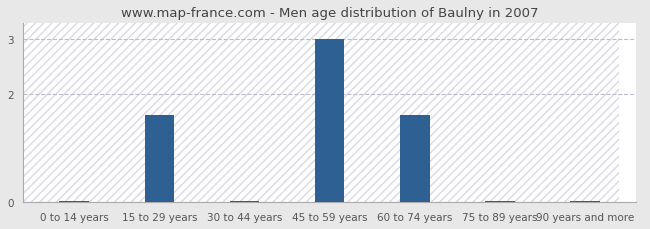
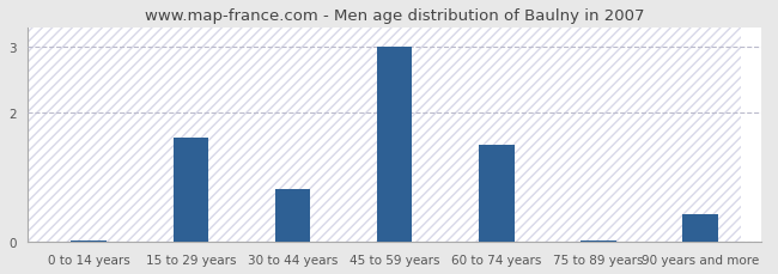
30 to 44 years: 0.02 -> 0.82
60 to 74 years: 1.60 -> 1.50
90 years and more: 0.02 -> 0.42
